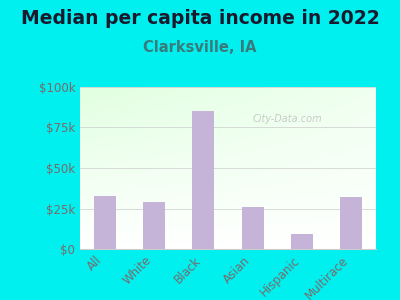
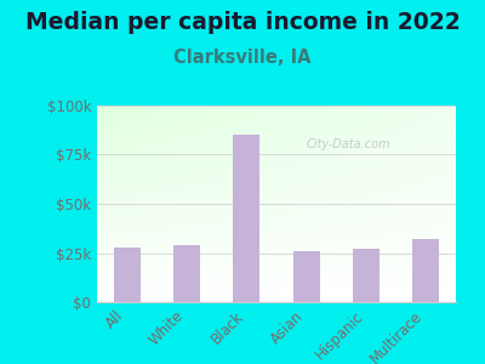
All: $33k -> $28k
Hispanic: $9k -> $27k
